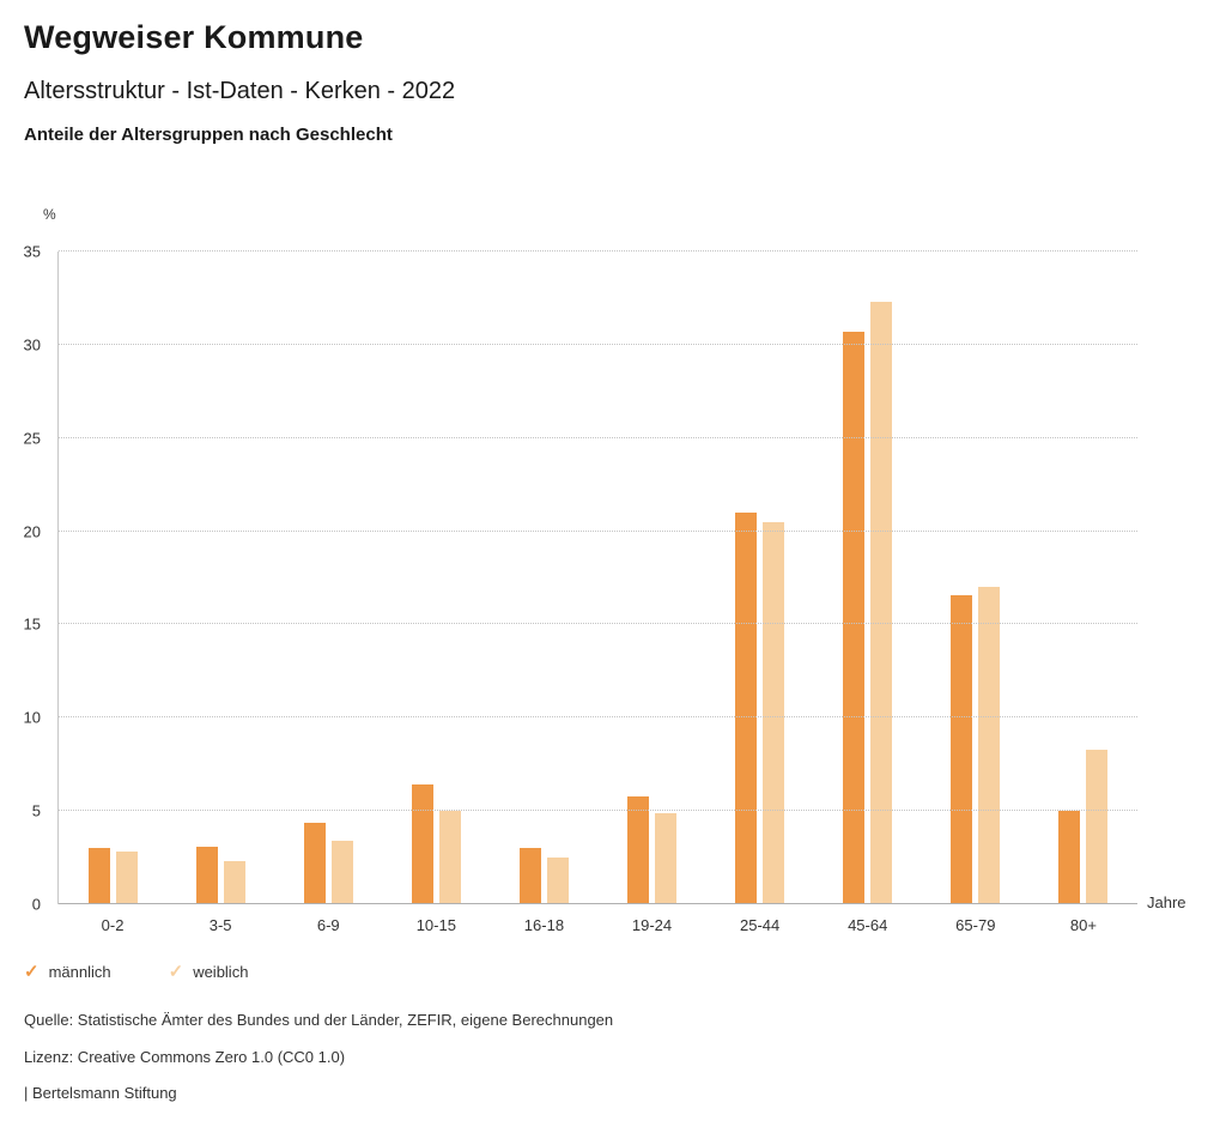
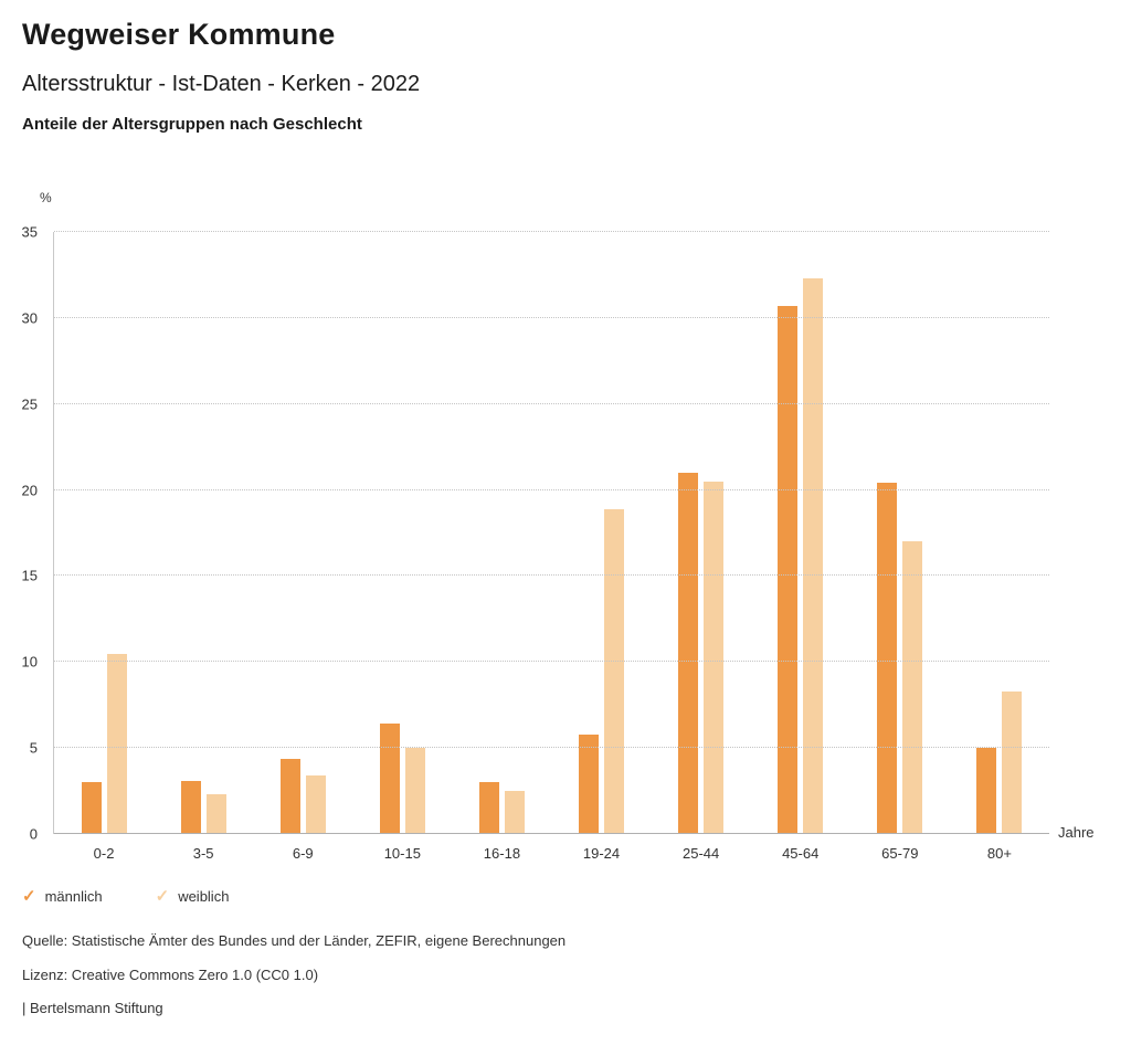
weiblich/0-2: 2.8 -> 10.5
weiblich/19-24: 4.9 -> 18.9
männlich/65-79: 16.6 -> 20.4
